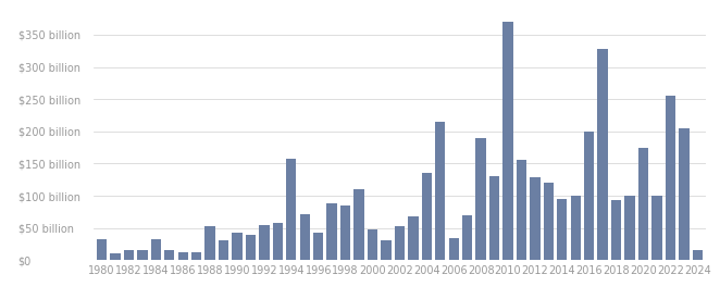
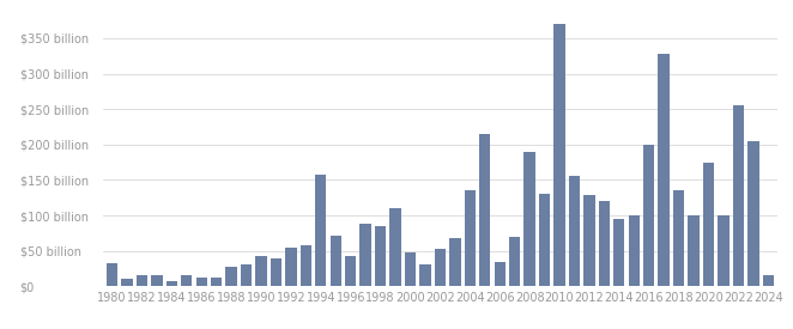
1984: $32 billion -> $8 billion
1988: $52 billion -> $28 billion
2018: $94 billion -> $135 billion
